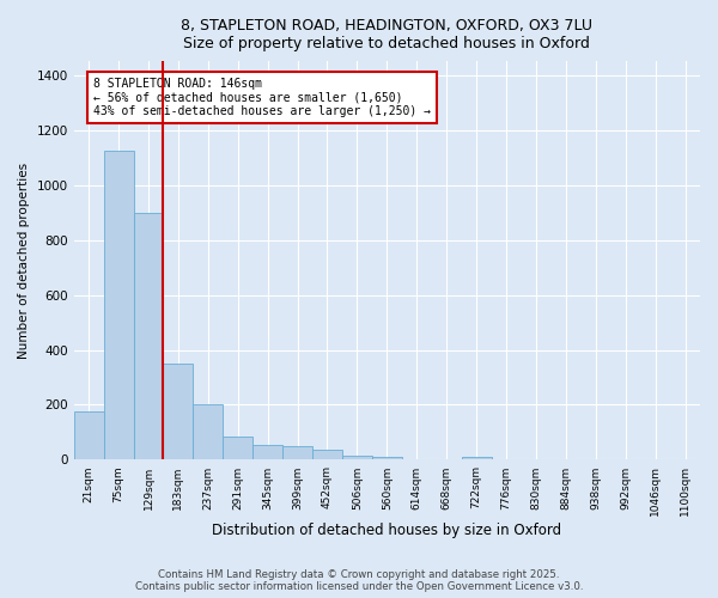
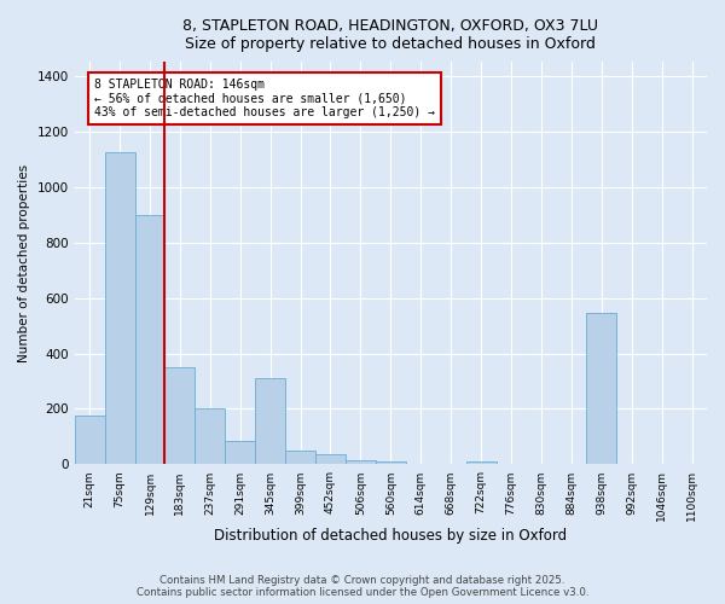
345sqm: 55 -> 310
938sqm: 2 -> 545
